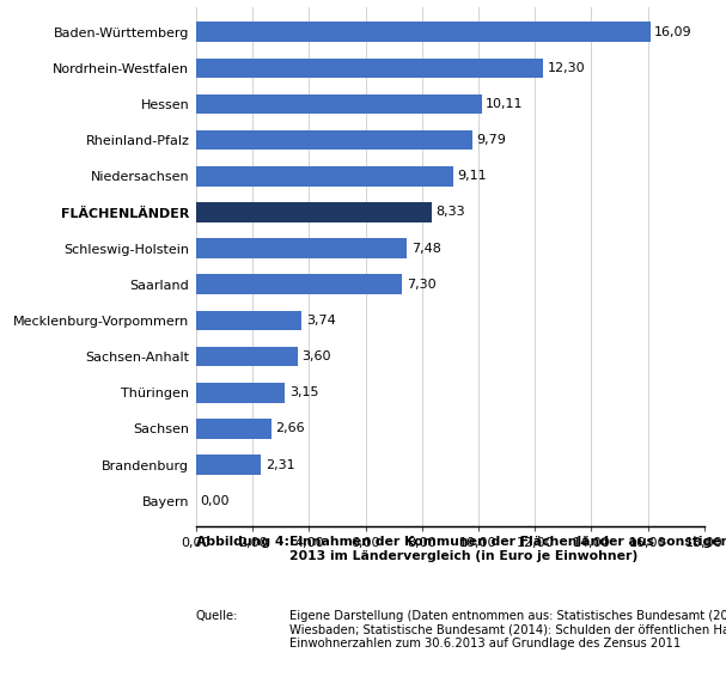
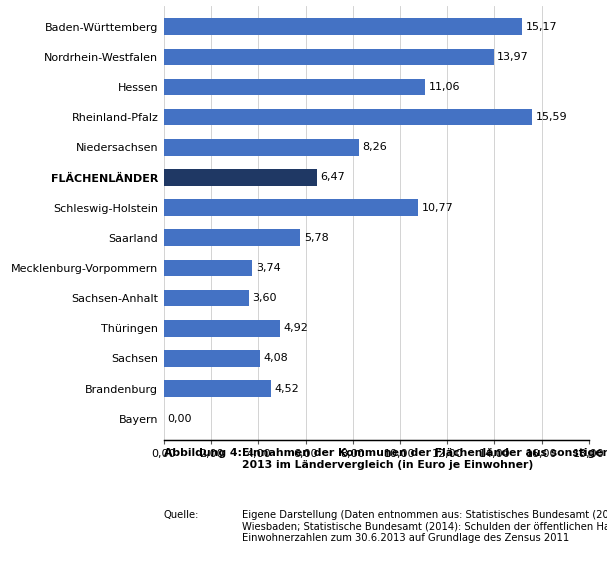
Baden-Württemberg: 16,09 -> 15,17
Nordrhein-Westfalen: 12,30 -> 13,97
Hessen: 10,11 -> 11,06
Rheinland-Pfalz: 9,79 -> 15,59
Niedersachsen: 9,11 -> 8,26
FLÄCHENLÄNDER: 8,33 -> 6,47
Schleswig-Holstein: 7,48 -> 10,77
Saarland: 7,30 -> 5,78
Thüringen: 3,15 -> 4,92
Sachsen: 2,66 -> 4,08
Brandenburg: 2,31 -> 4,52
